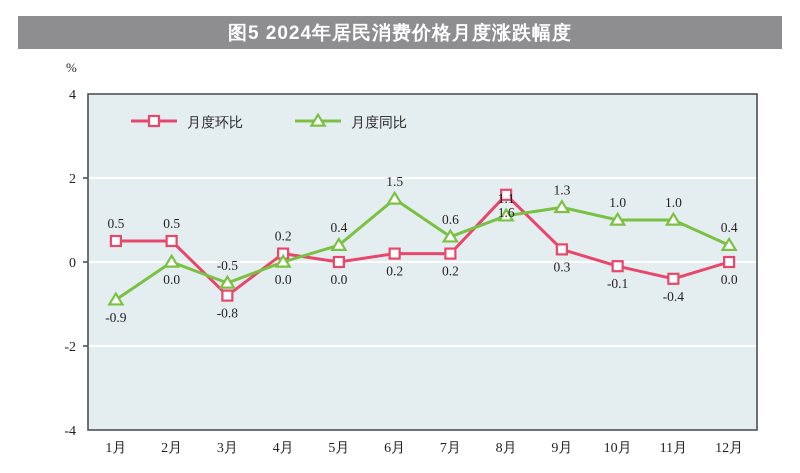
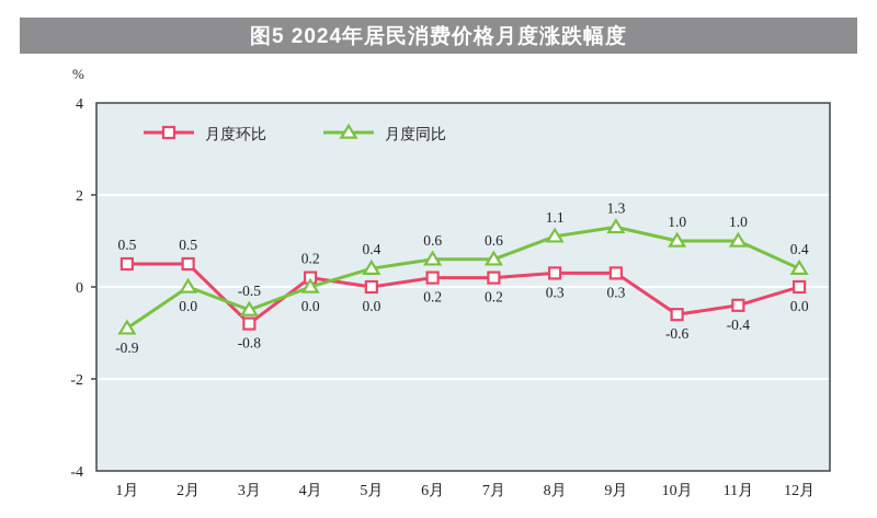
月度同比/6月: 1.5 -> 0.6
月度环比/8月: 1.6 -> 0.3
月度环比/10月: -0.1 -> -0.6
